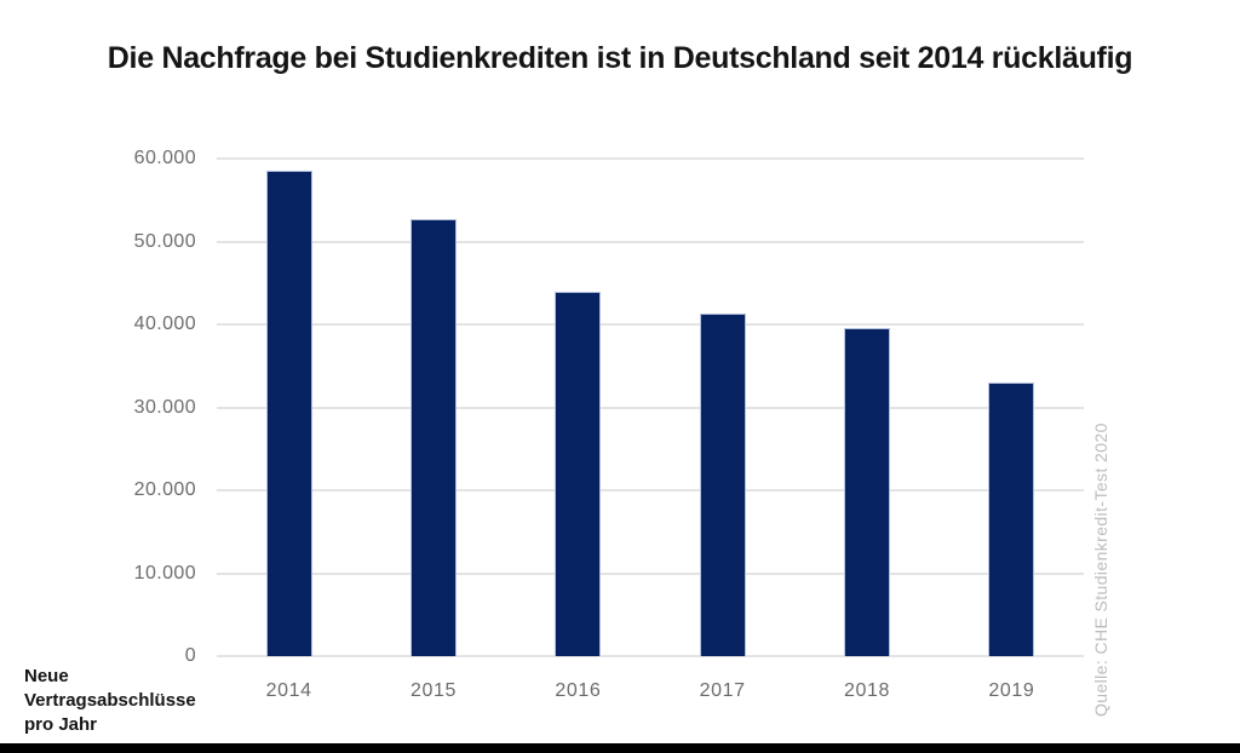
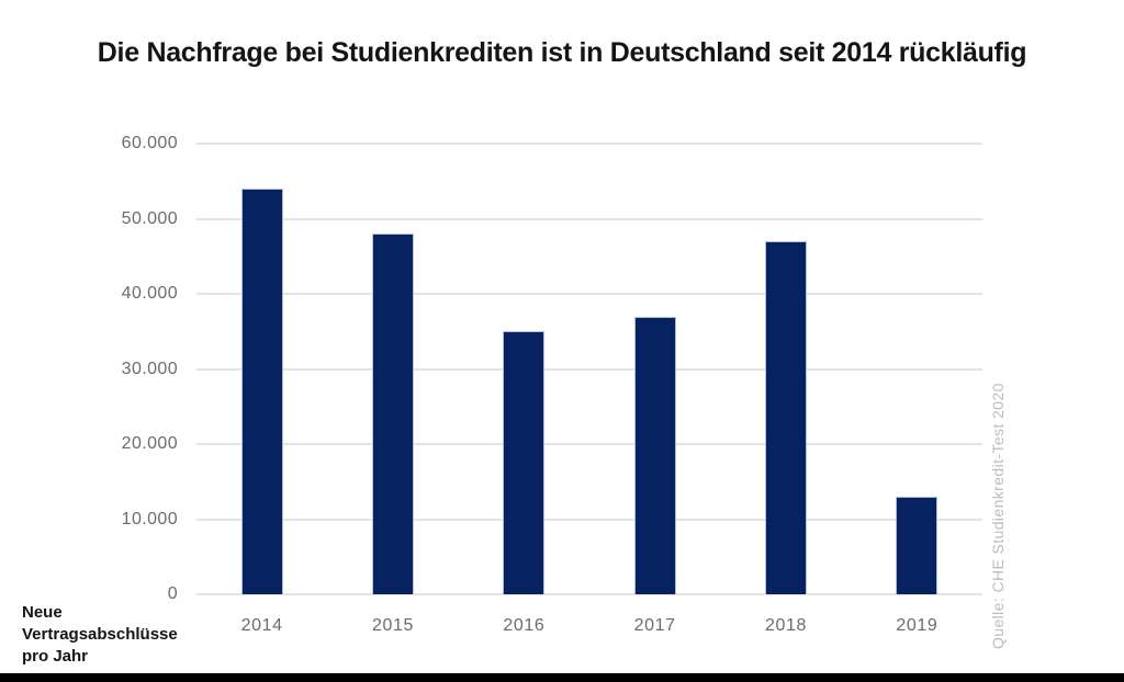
2014: 58000 -> 54000
2015: 53000 -> 48000
2016: 44000 -> 35000
2017: 41000 -> 37000
2018: 40000 -> 47000
2019: 33000 -> 13000
